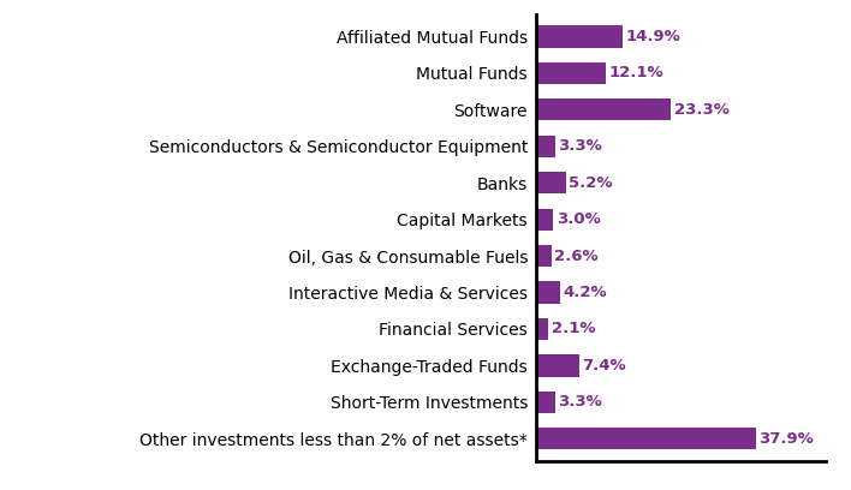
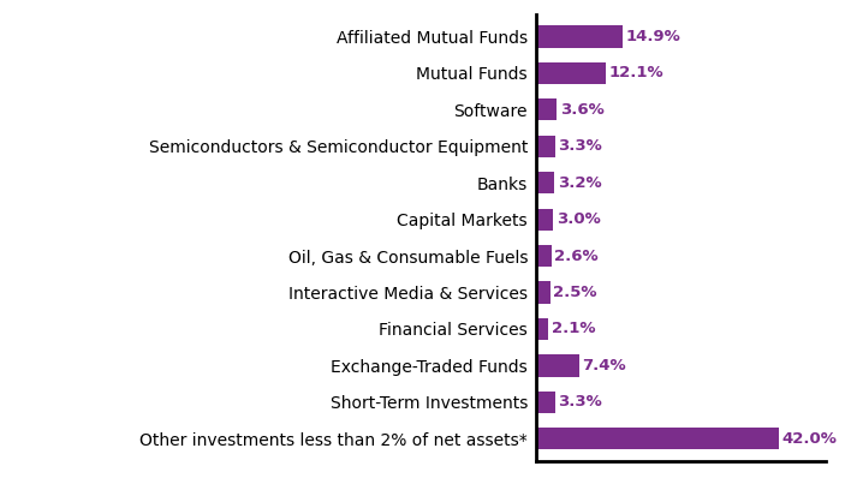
Software: 23.3% -> 3.6%
Banks: 5.2% -> 3.2%
Interactive Media & Services: 4.2% -> 2.5%
Other investments less than 2% of net assets*: 37.9% -> 42.0%
